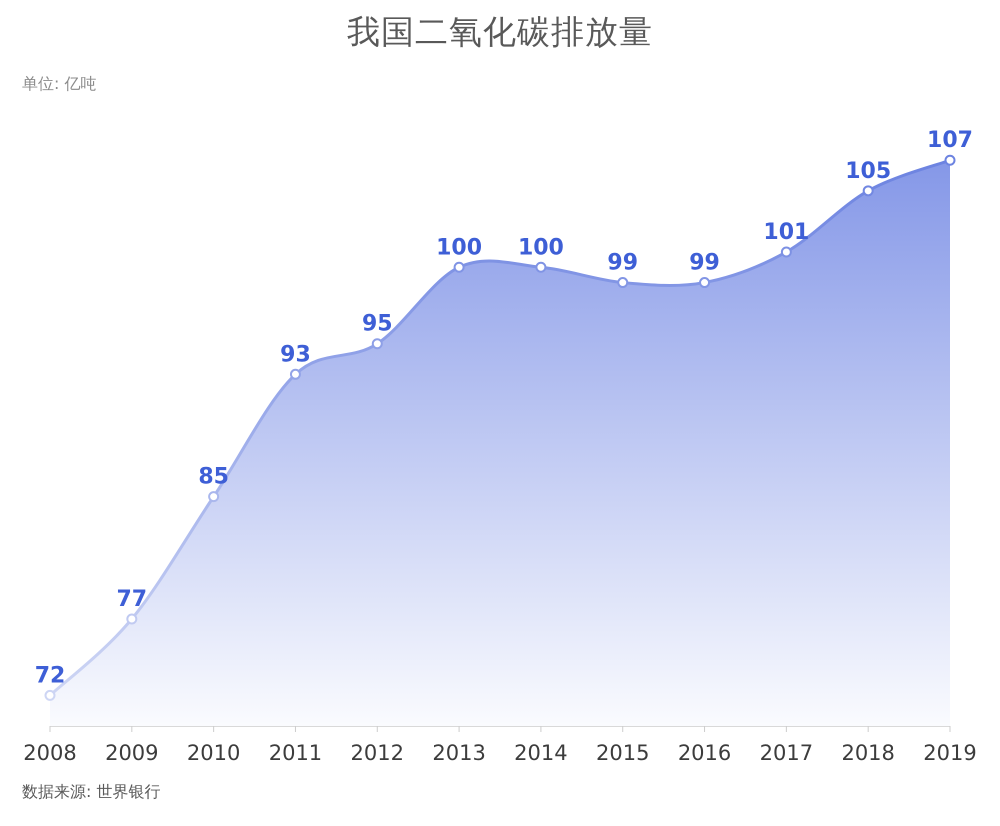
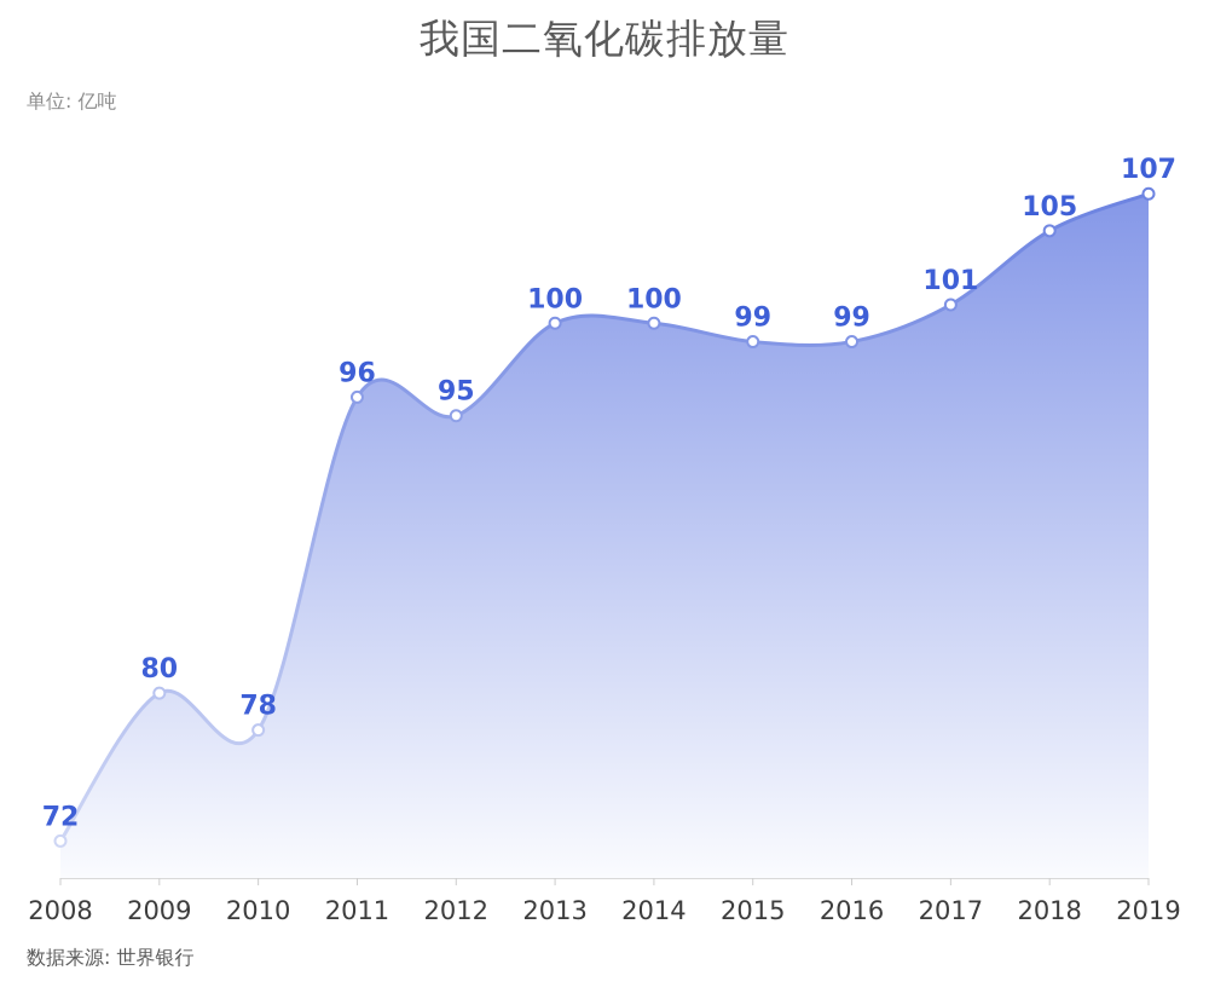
2009: 77 -> 80
2010: 85 -> 78
2011: 93 -> 96
